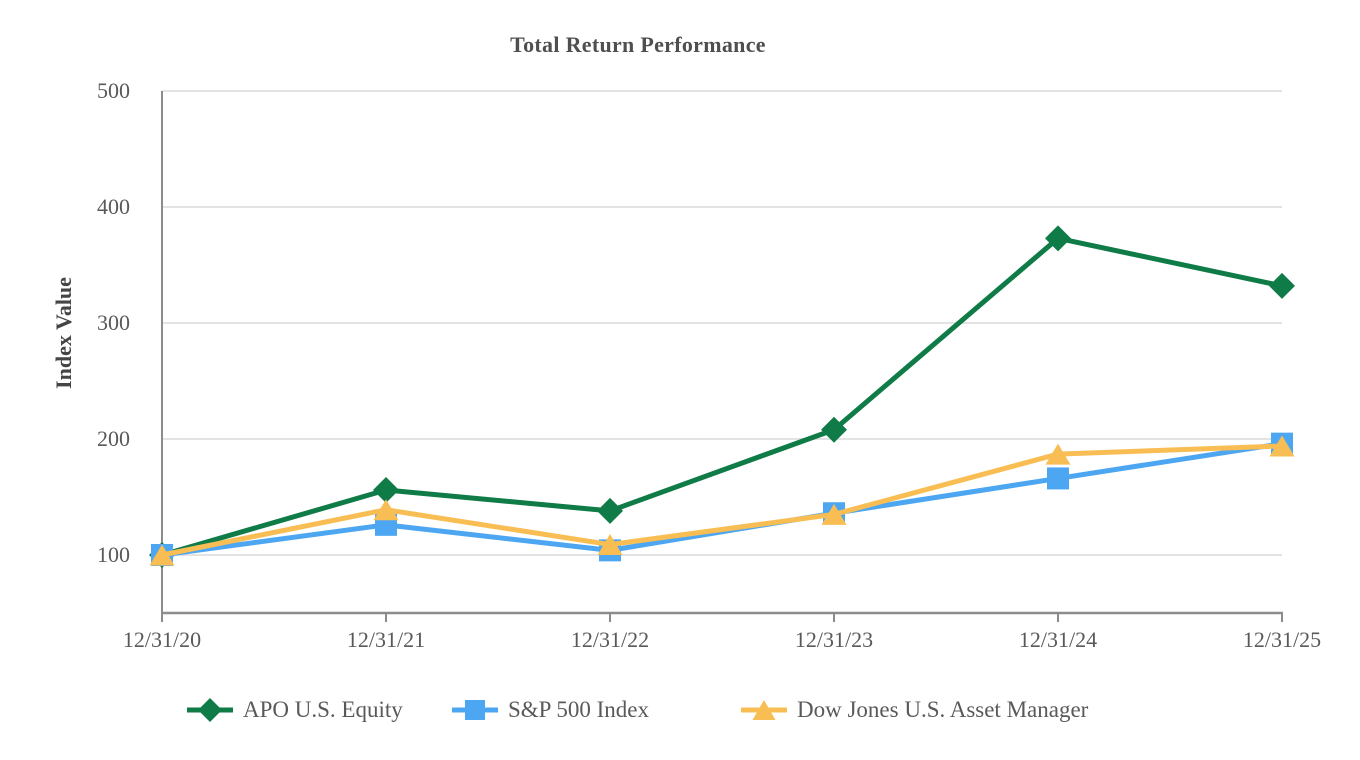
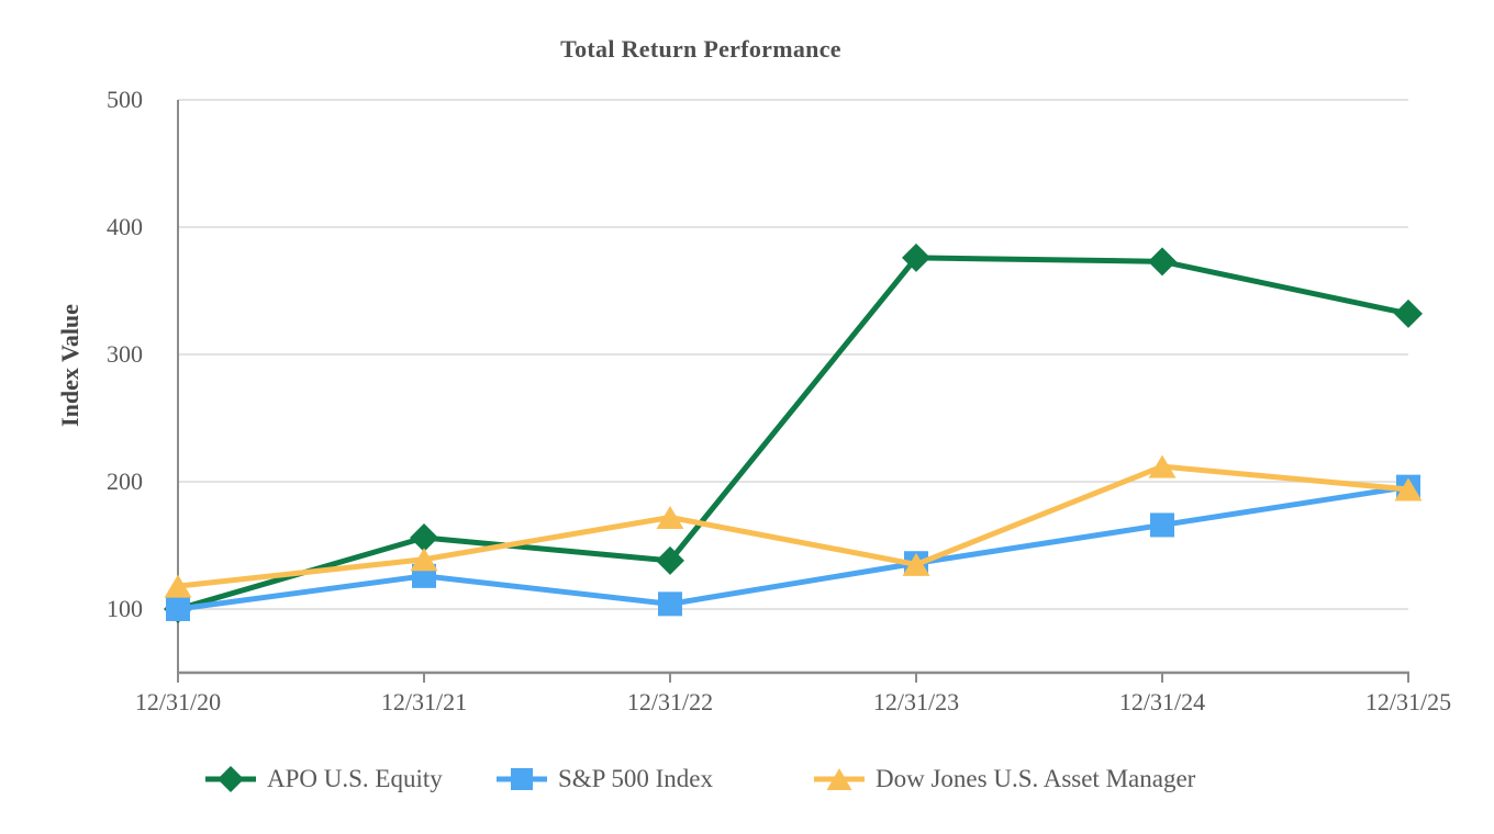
Dow Jones U.S. Asset Manager/12/31/20: 100 -> 118
Dow Jones U.S. Asset Manager/12/31/22: 109 -> 172
APO U.S. Equity/12/31/23: 208 -> 376
Dow Jones U.S. Asset Manager/12/31/24: 187 -> 212
